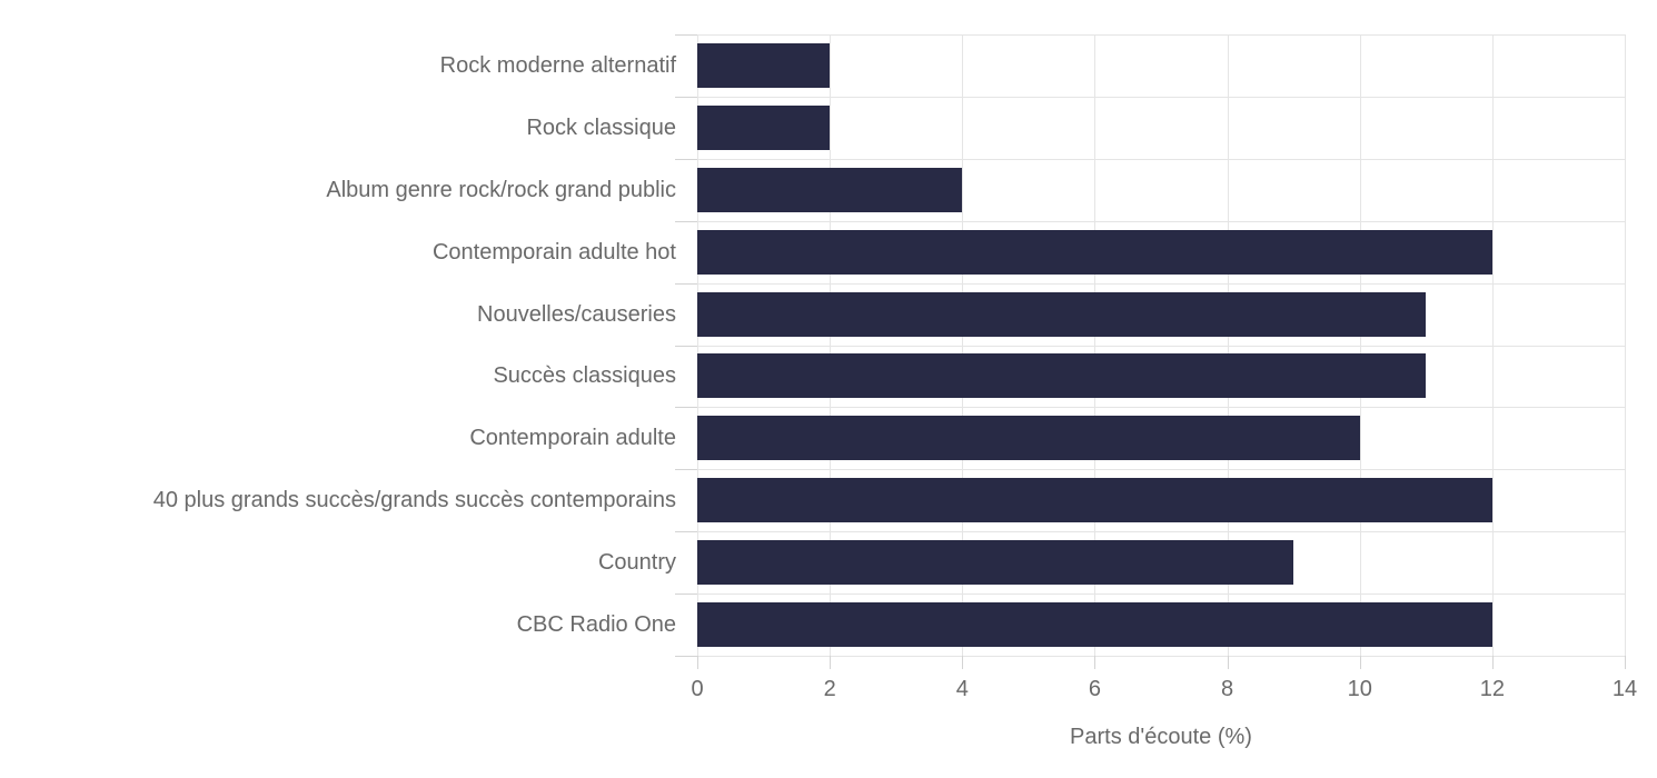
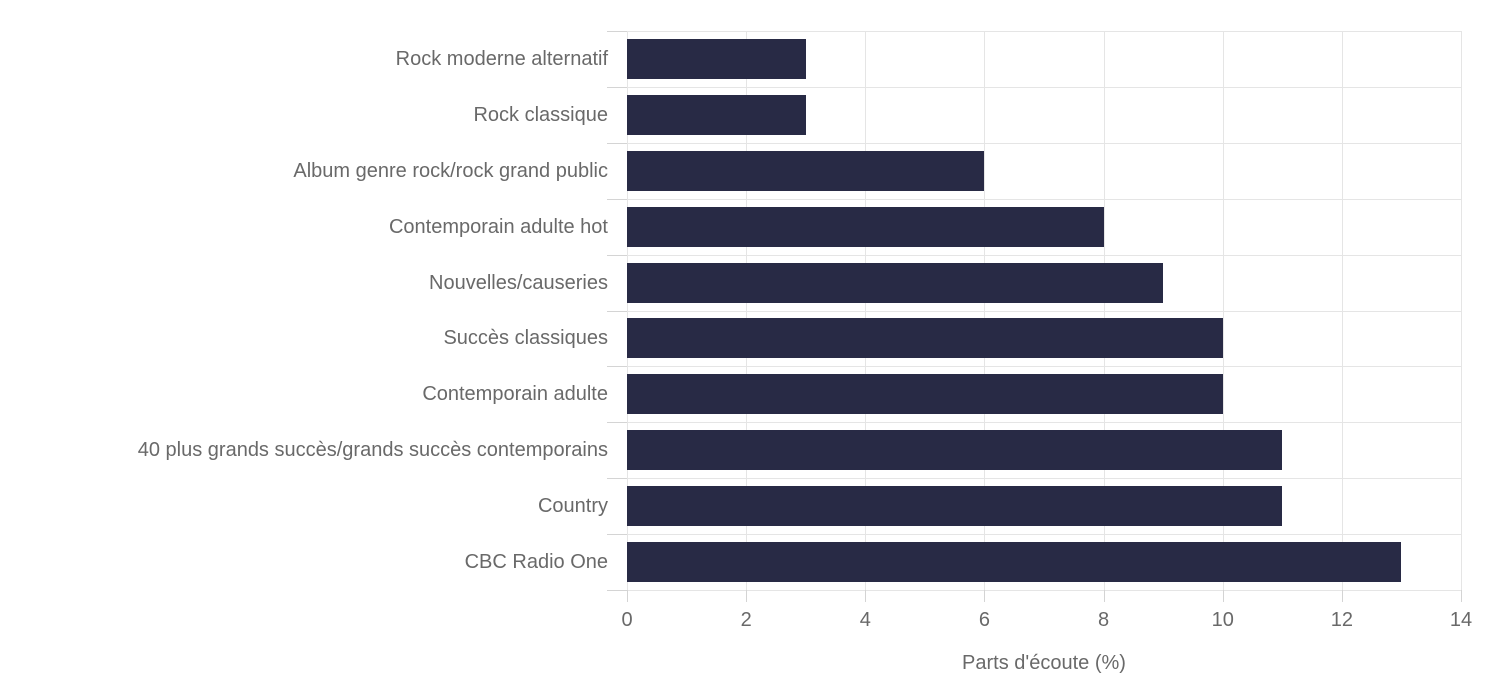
Rock moderne alternatif: 2 -> 3
Rock classique: 2 -> 3
Album genre rock/rock grand public: 4 -> 6
Contemporain adulte hot: 12 -> 8
Nouvelles/causeries: 11 -> 9
Succès classiques: 11 -> 10
40 plus grands succès/grands succès contemporains: 12 -> 11
Country: 9 -> 11
CBC Radio One: 12 -> 13
